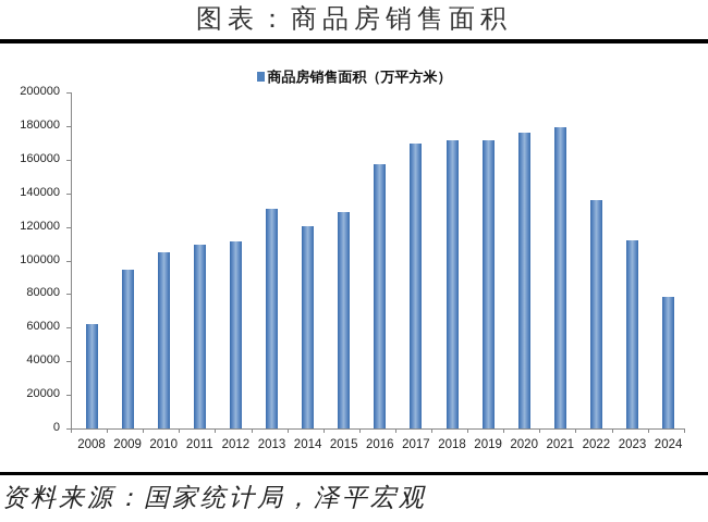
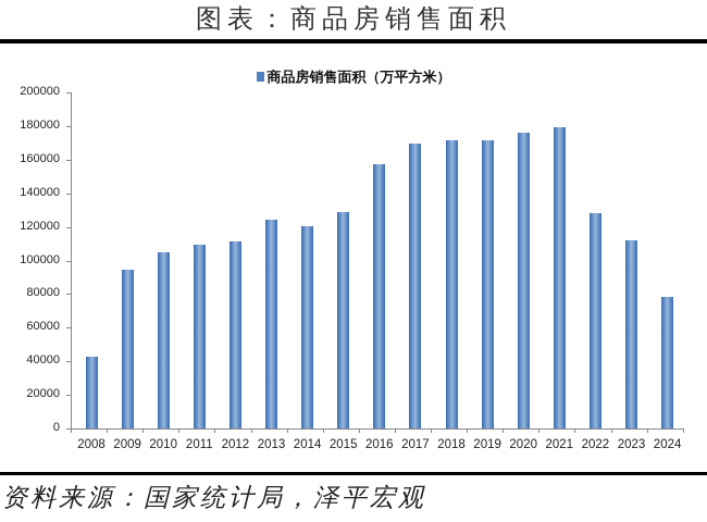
2008: 62000 -> 43000
2013: 131000 -> 124000
2022: 136000 -> 128000
